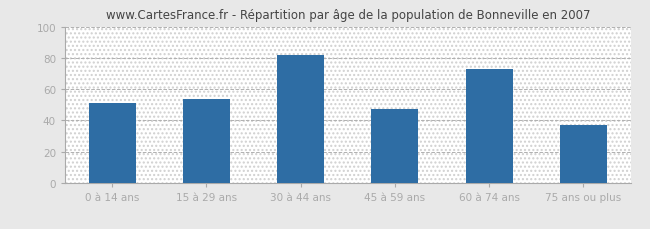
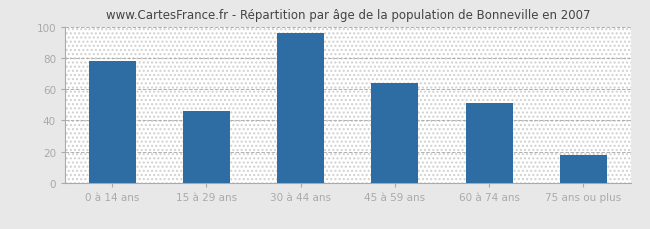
0 à 14 ans: 51 -> 78
15 à 29 ans: 54 -> 46
30 à 44 ans: 82 -> 96
45 à 59 ans: 47 -> 64
60 à 74 ans: 73 -> 51
75 ans ou plus: 37 -> 18
